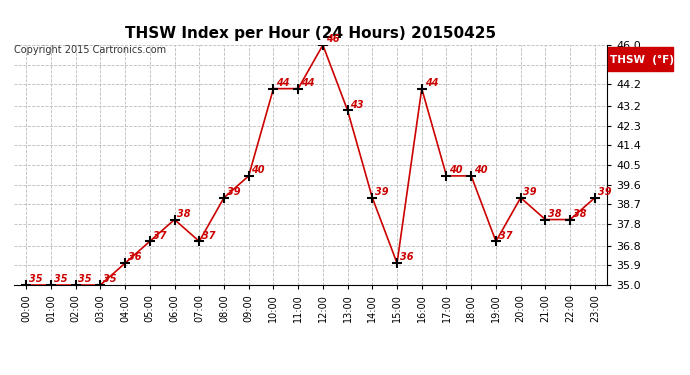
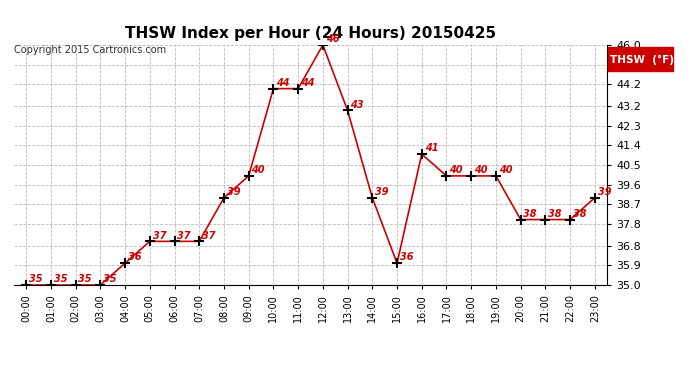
06:00: 38 -> 37
16:00: 44 -> 41
19:00: 37 -> 40
20:00: 39 -> 38
